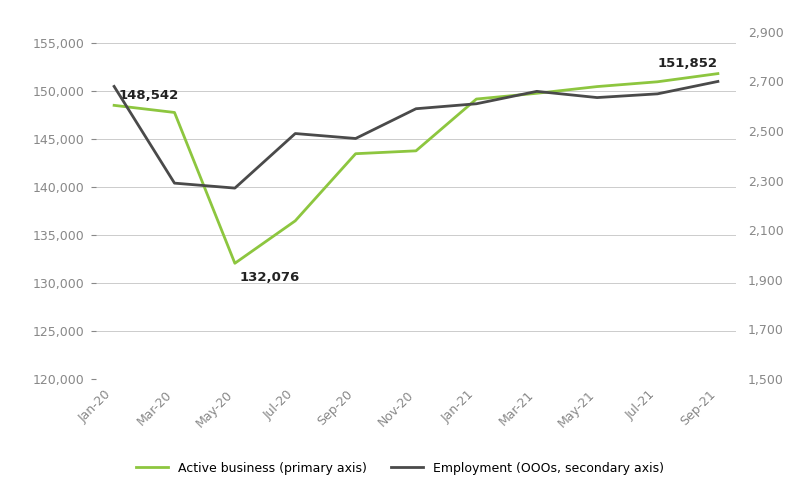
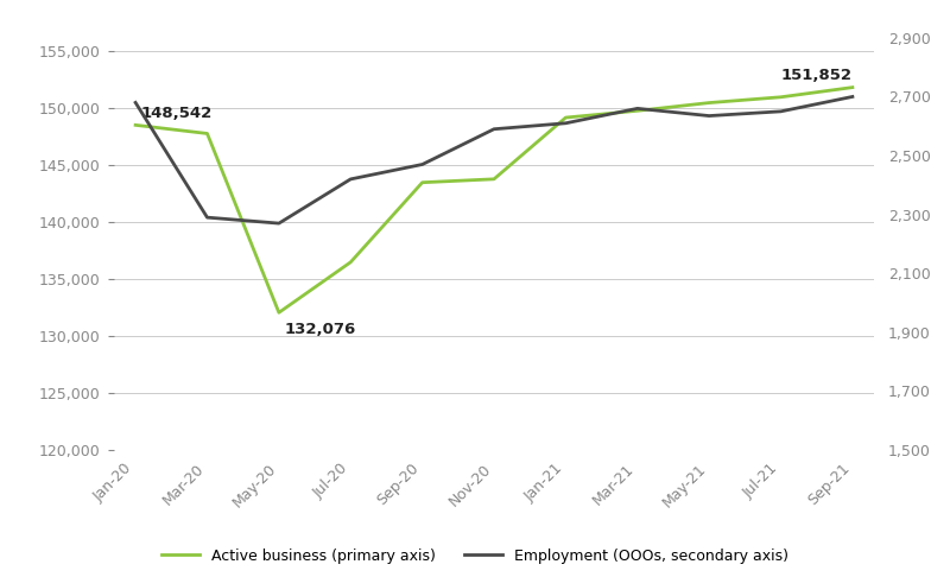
Employment (OOOs, secondary axis)/Jul-20: 2,490 -> 2,420
